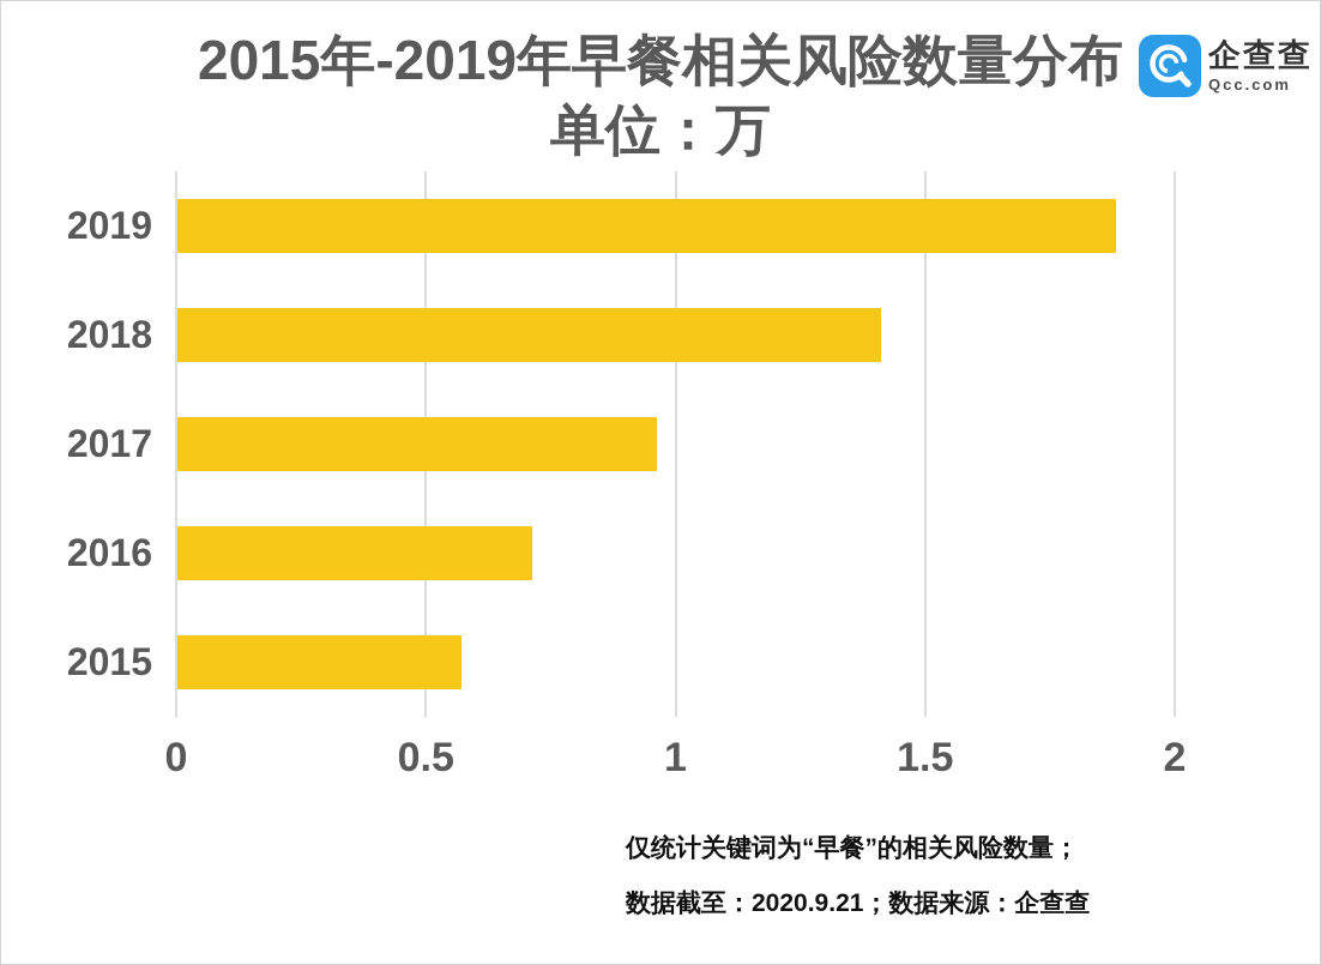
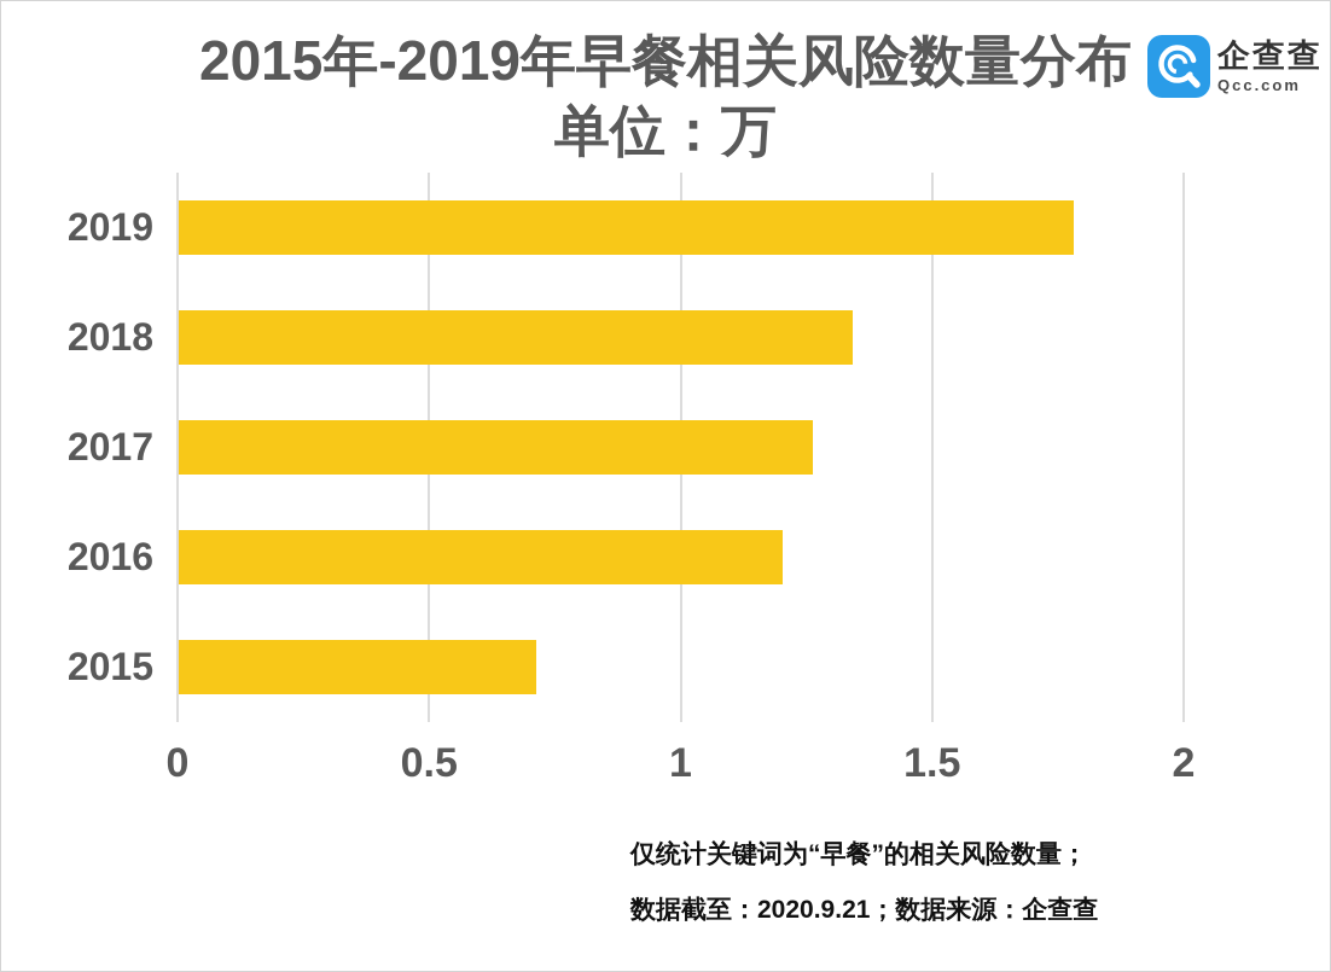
2019: 1.88 -> 1.78
2018: 1.41 -> 1.34
2017: 0.96 -> 1.26
2016: 0.71 -> 1.20
2015: 0.57 -> 0.71
